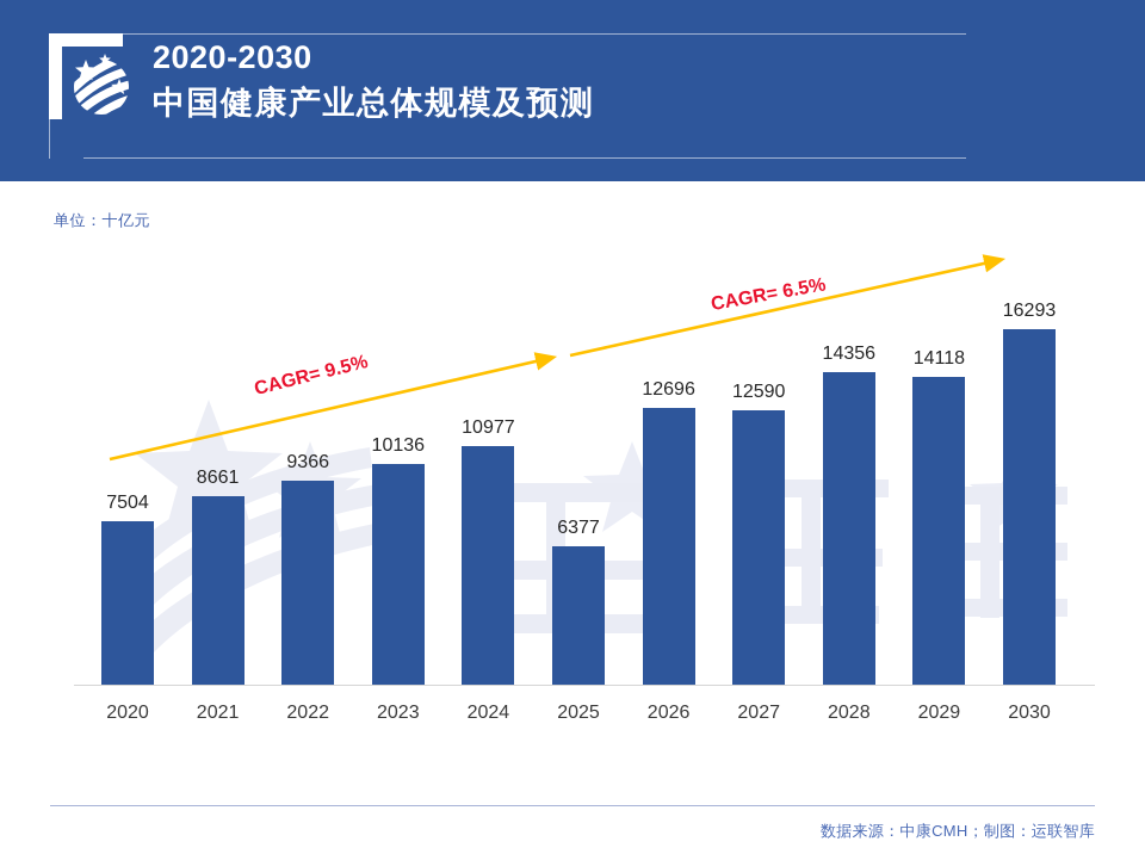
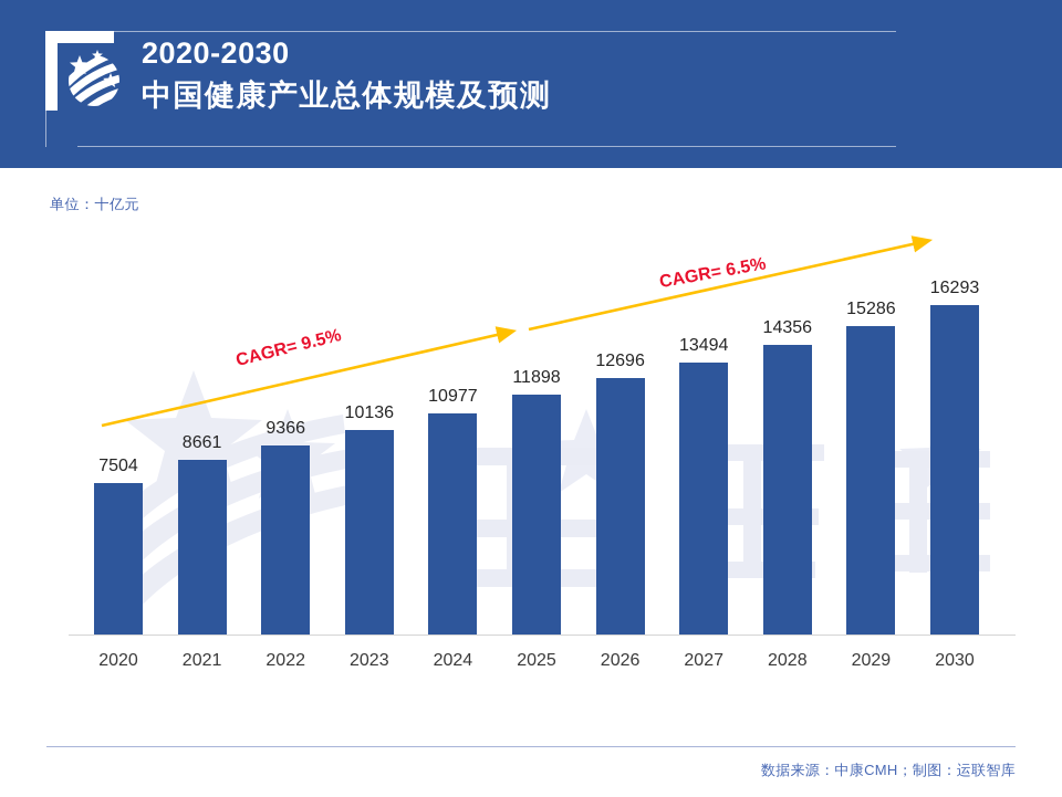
2025: 6377 -> 11898
2027: 12590 -> 13494
2029: 14118 -> 15286
